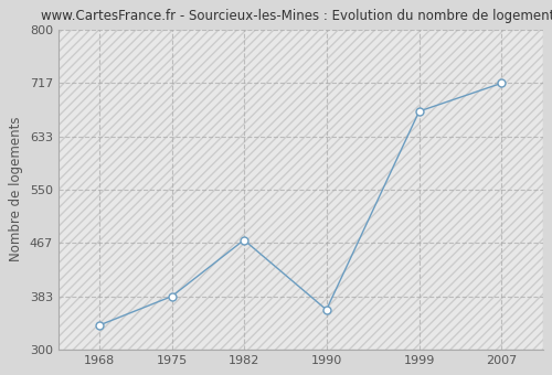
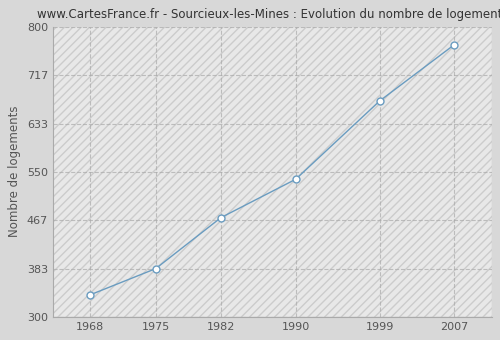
1990: 362 -> 537
2007: 716 -> 769
